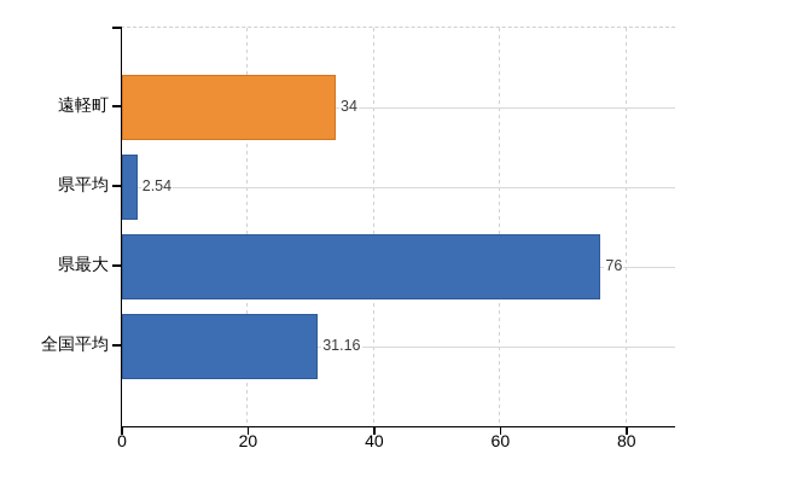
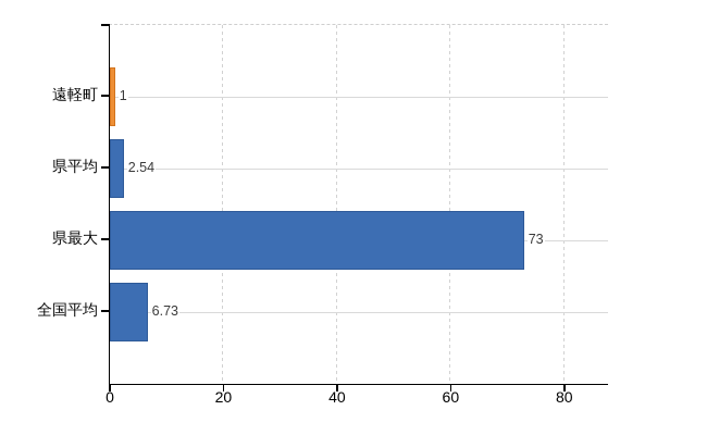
遠軽町: 34 -> 1
県最大: 76 -> 73
全国平均: 31.16 -> 6.73
